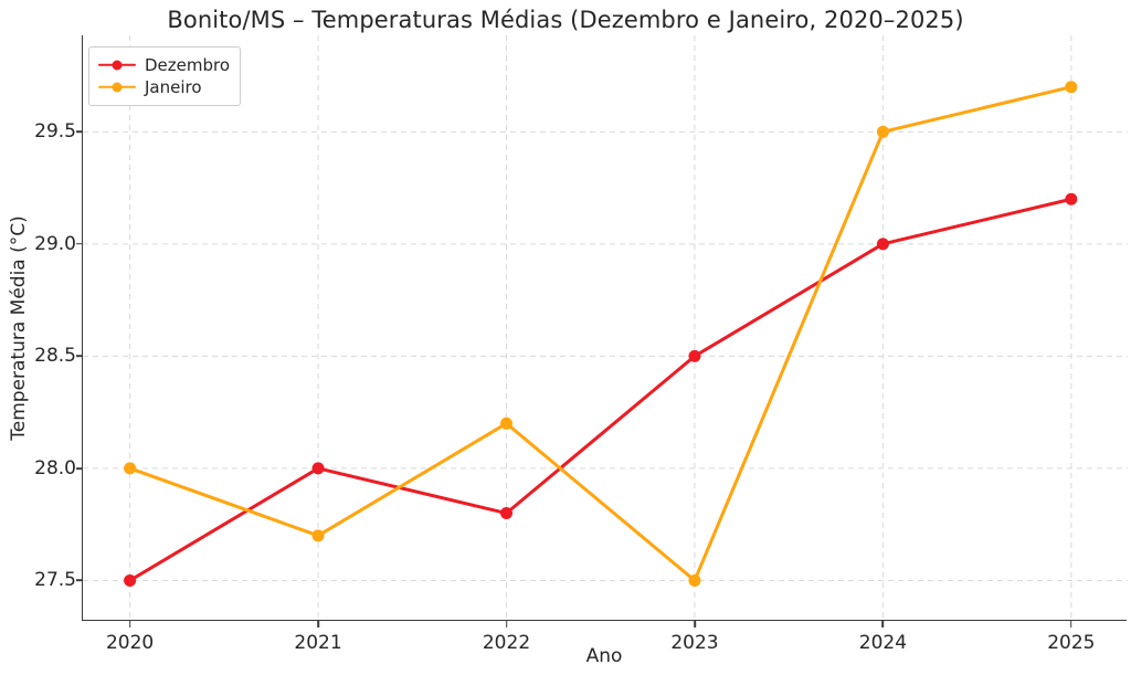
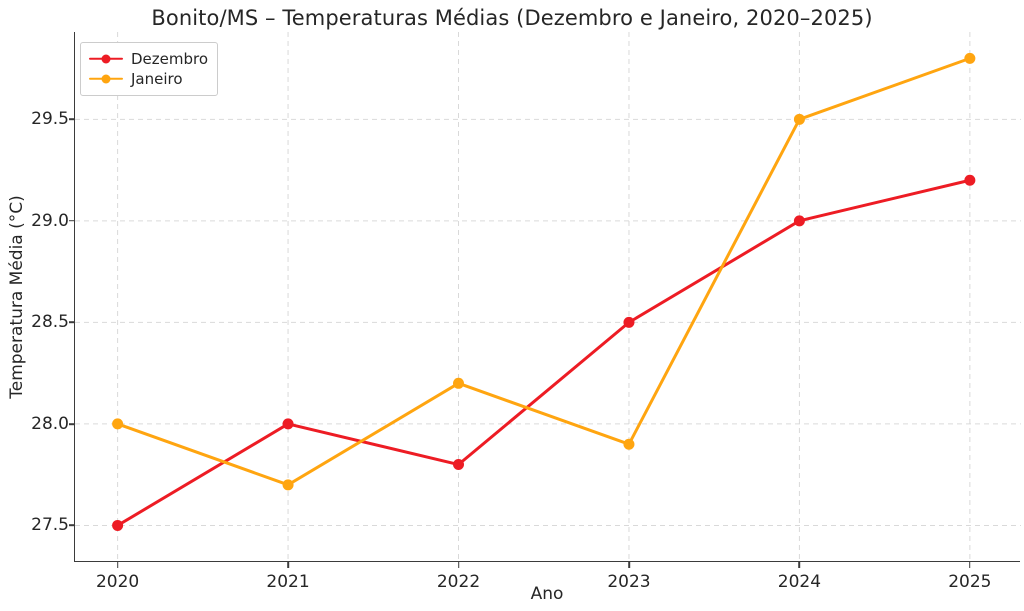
Janeiro/2023: 27.5 -> 27.9
Janeiro/2025: 29.7 -> 29.8
